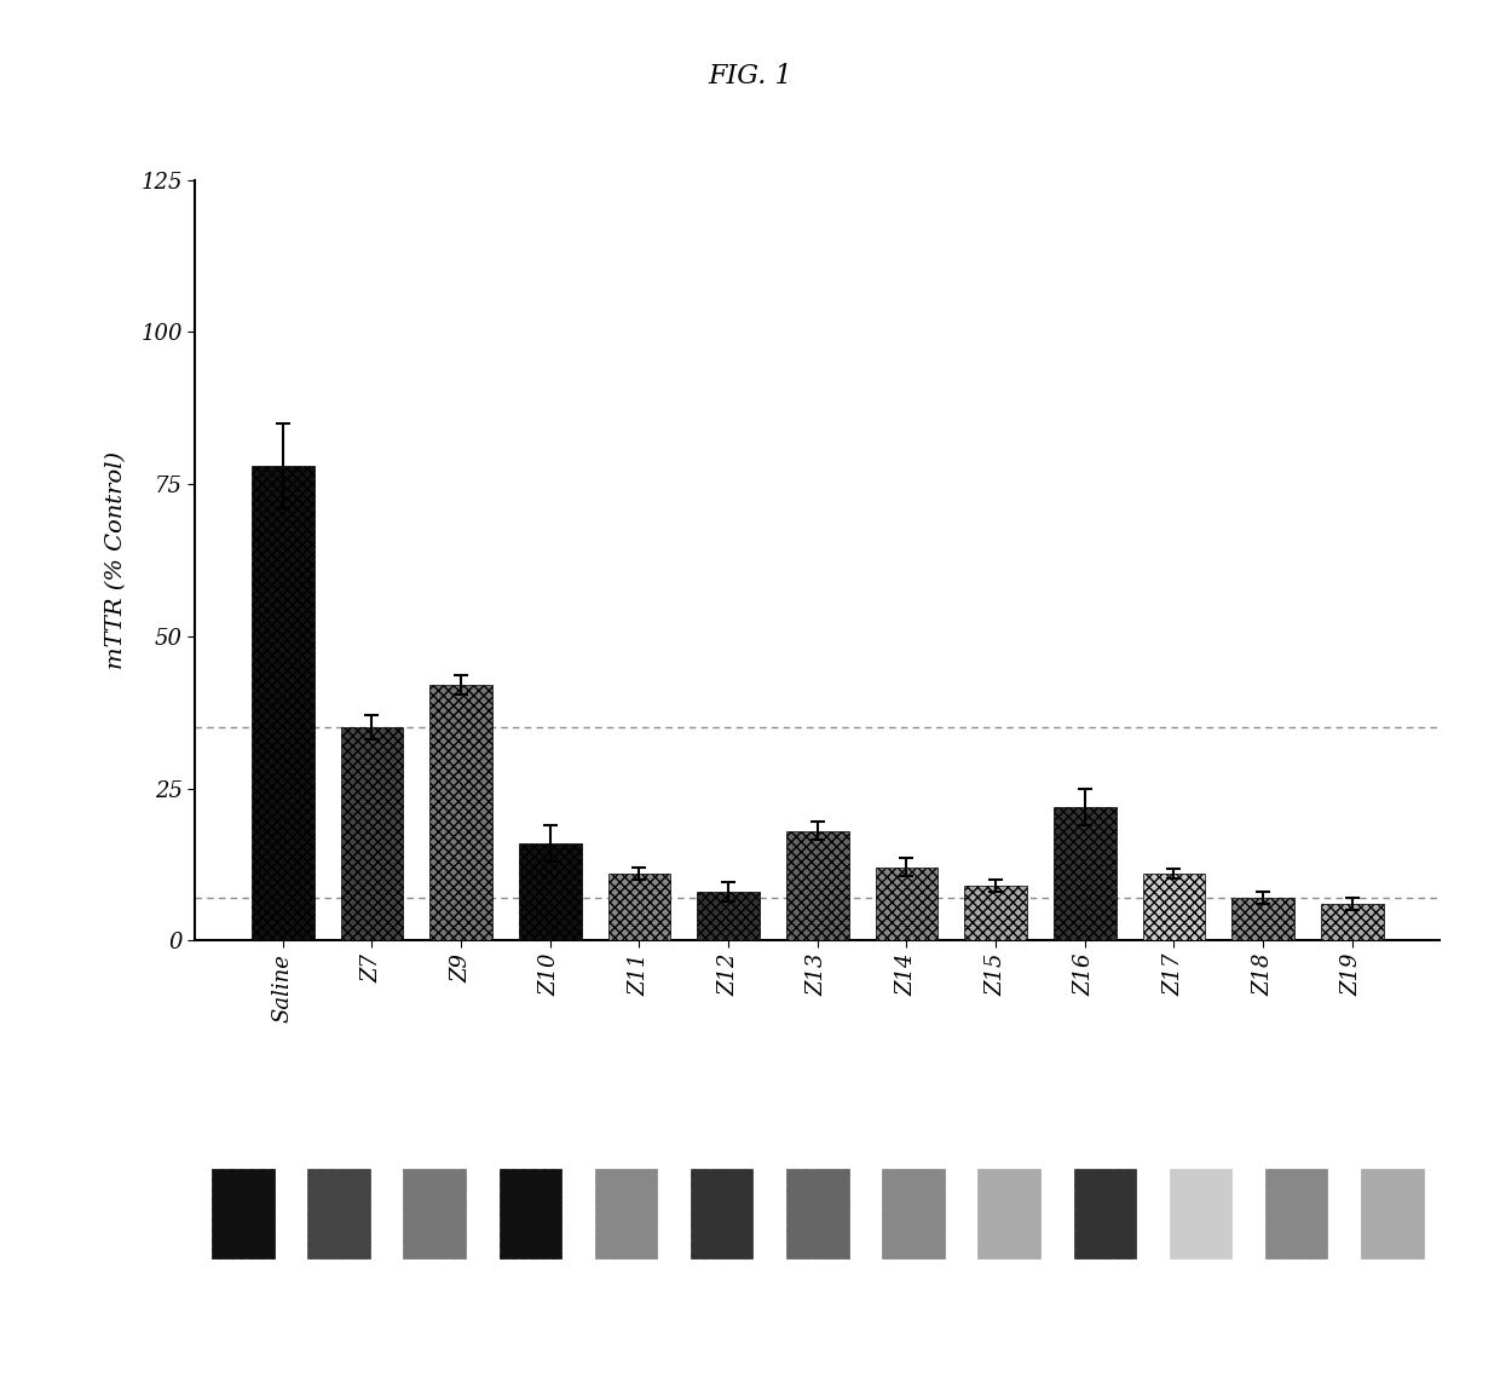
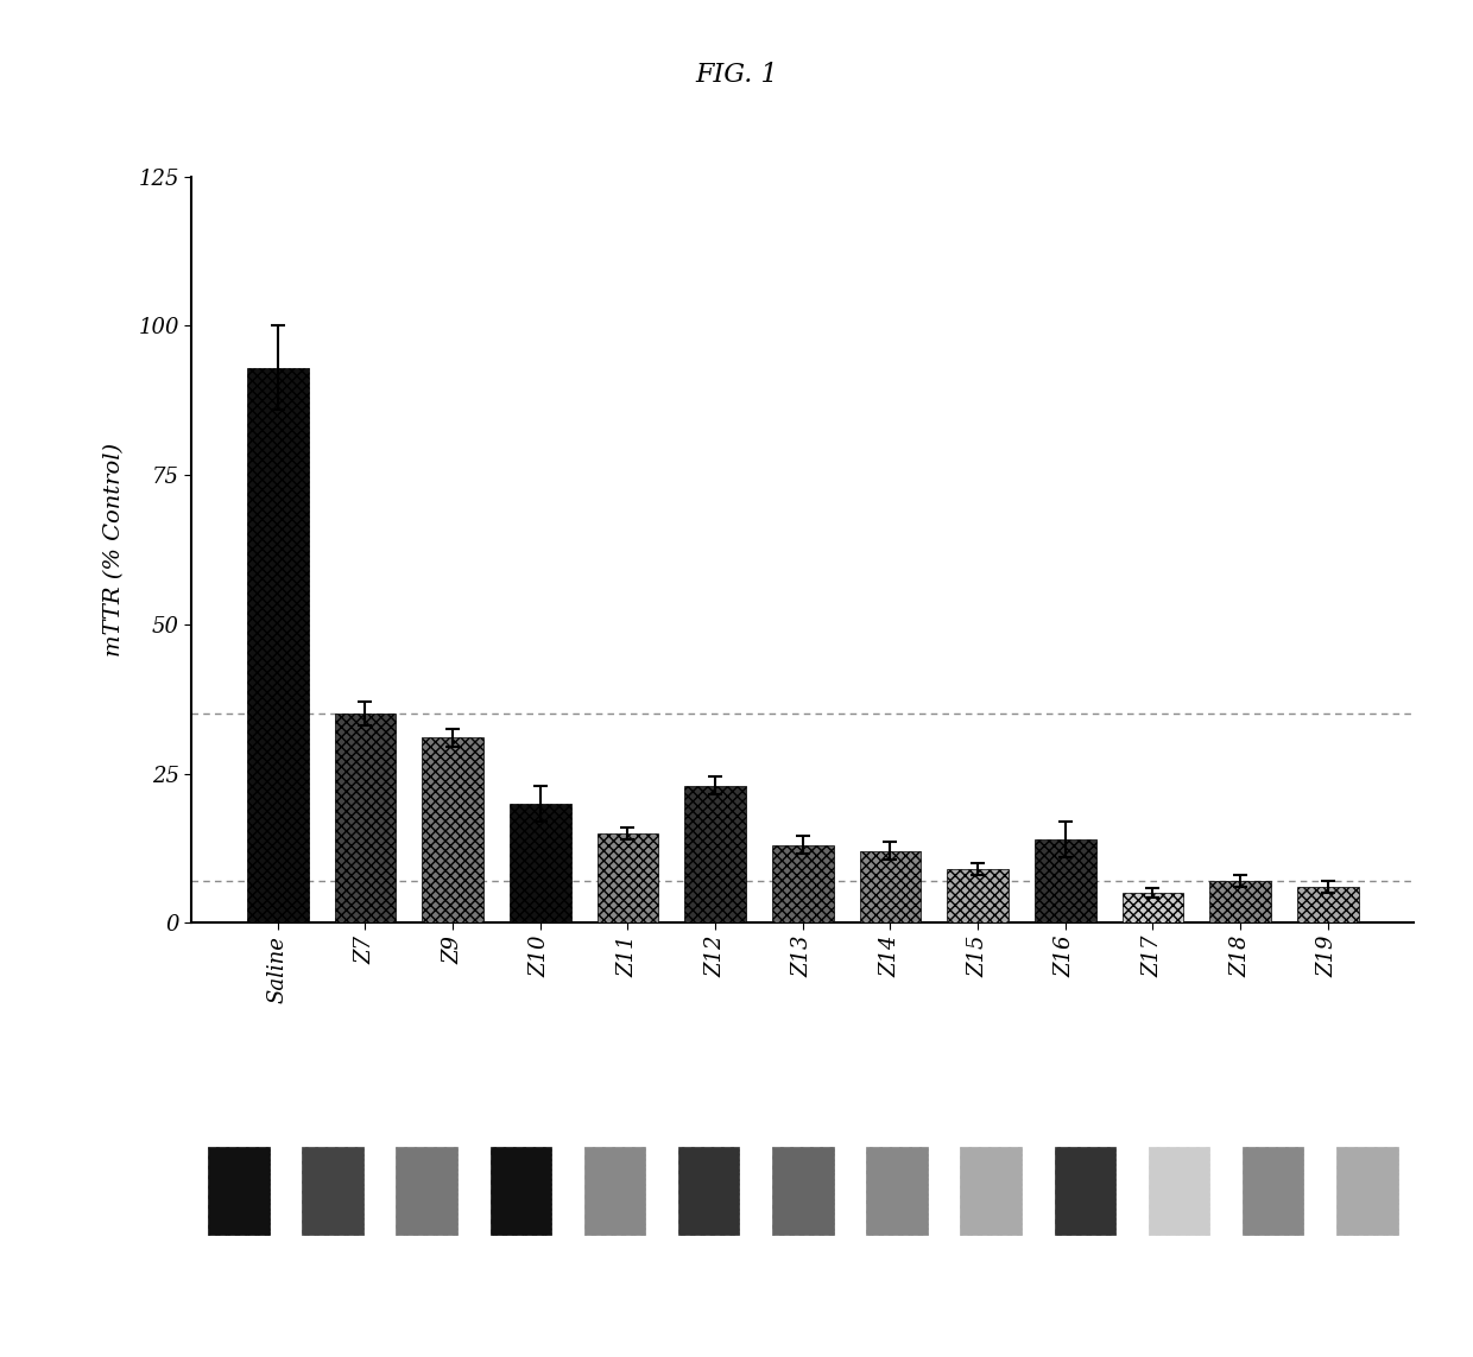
Saline: 78 -> 93
Z9: 42 -> 31
Z10: 16 -> 20
Z11: 11 -> 15
Z12: 8 -> 23
Z13: 18 -> 13
Z16: 22 -> 14
Z17: 11 -> 5
